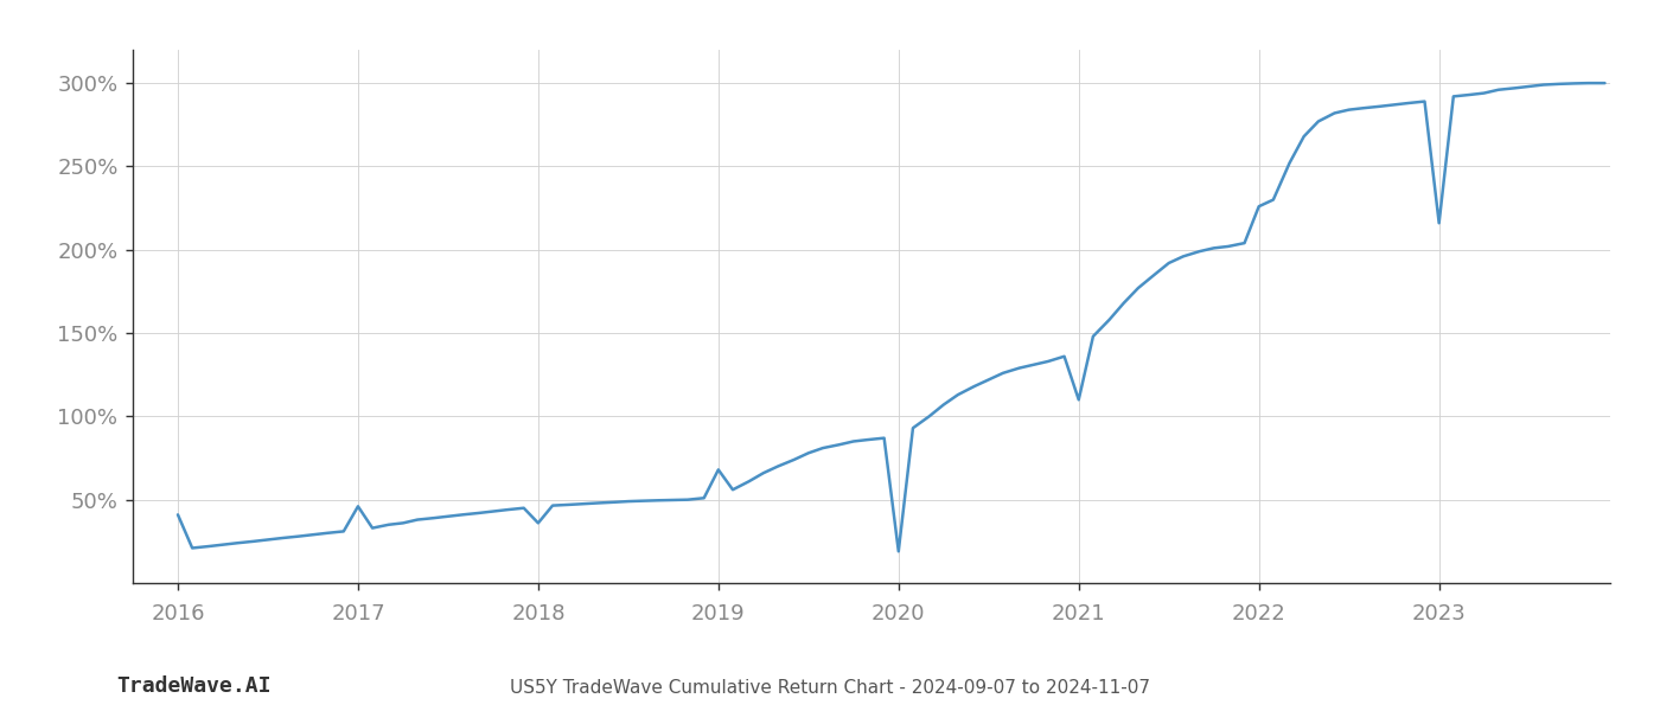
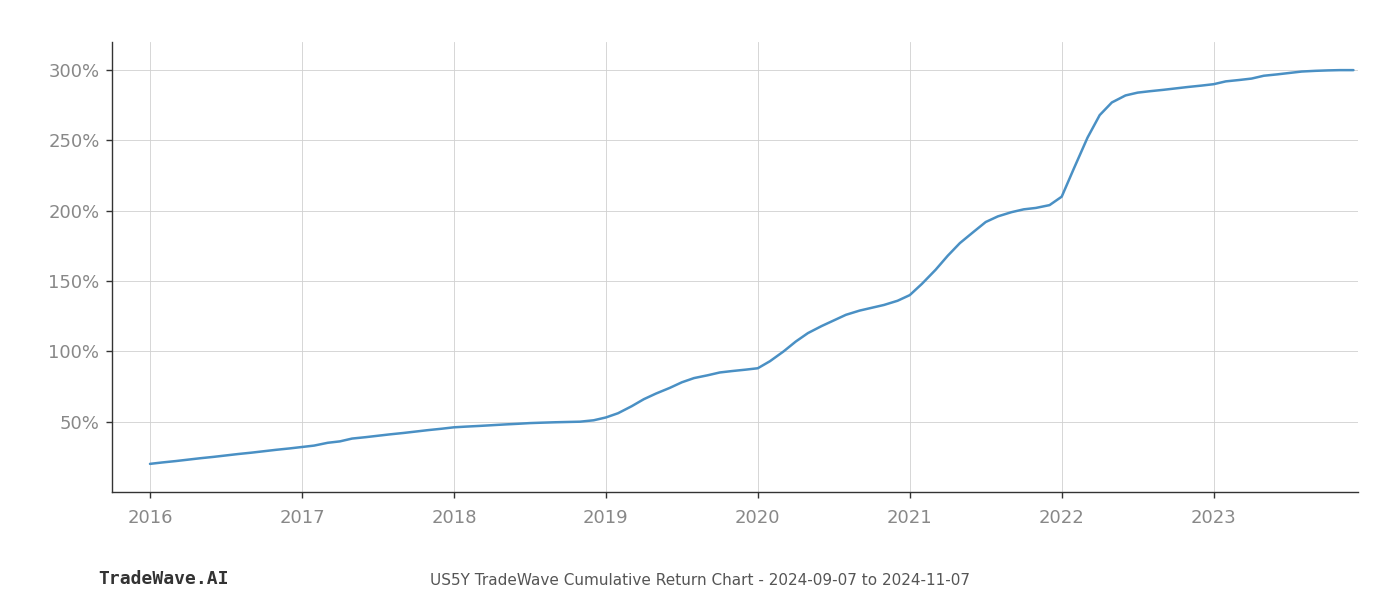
2016: 41% -> 20%
2017: 46% -> 32%
2018: 36% -> 46%
2019: 68% -> 53%
2020: 19% -> 88%
2021: 110% -> 140%
2022: 226% -> 210%
2023: 216% -> 290%
